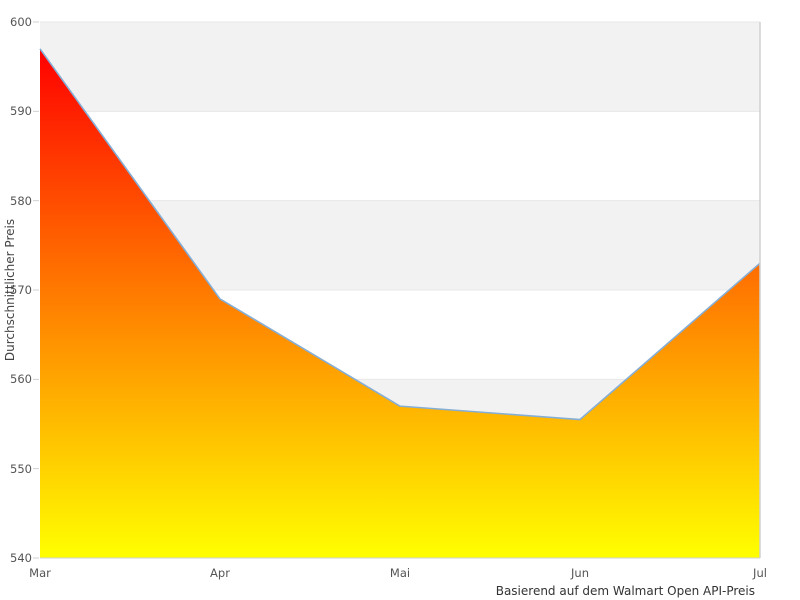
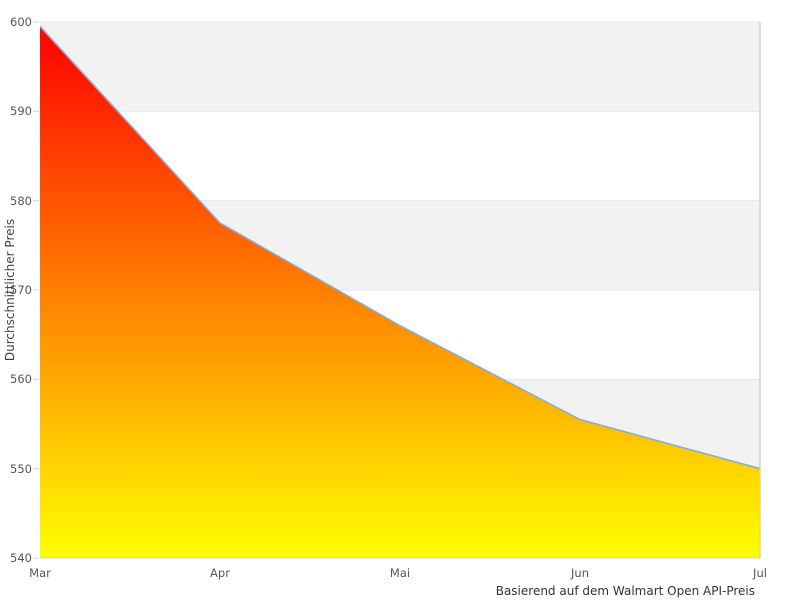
Mar: 597 -> 600
Apr: 569 -> 578
Mai: 557 -> 566
Jul: 573 -> 550
